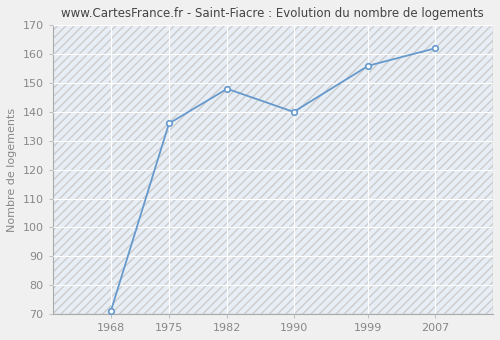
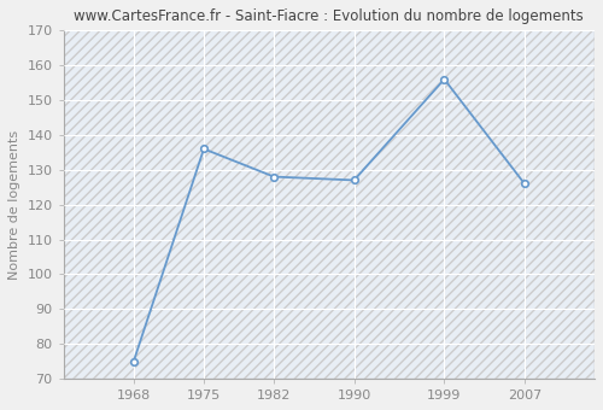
1968: 71 -> 75
1982: 148 -> 128
1990: 140 -> 127
2007: 162 -> 126
